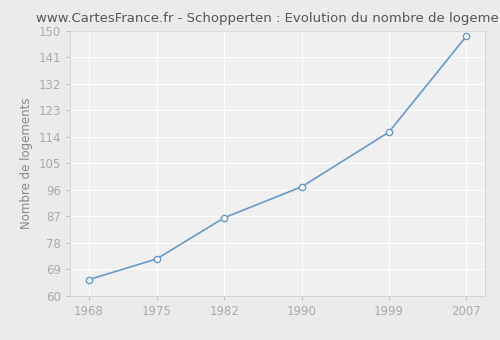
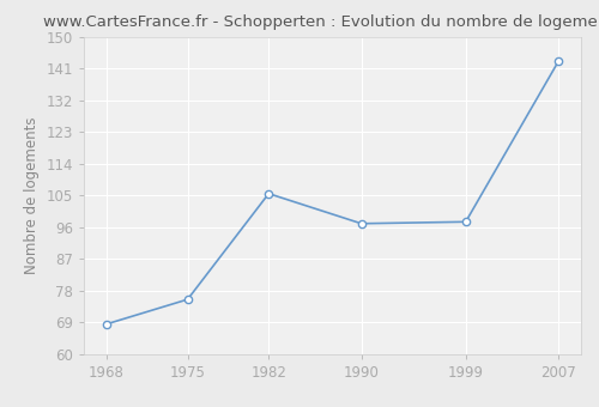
1968: 65.5 -> 68.5
1975: 72.5 -> 75.5
1982: 86.5 -> 105.5
1999: 115.5 -> 97.5
2007: 148.0 -> 143.0
